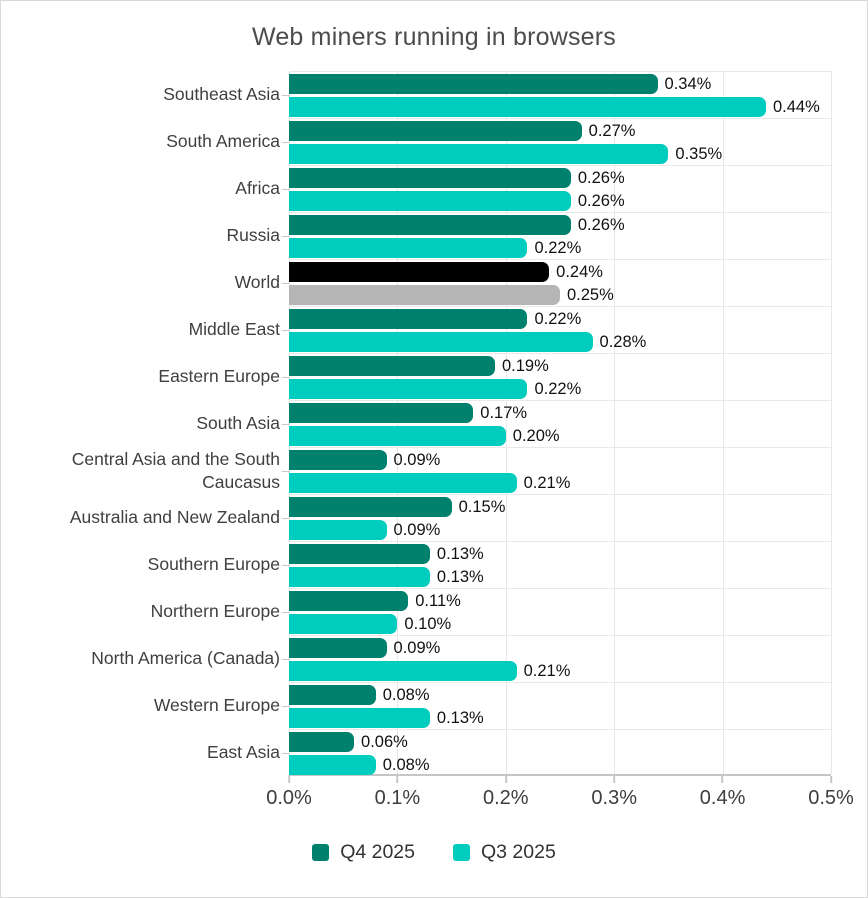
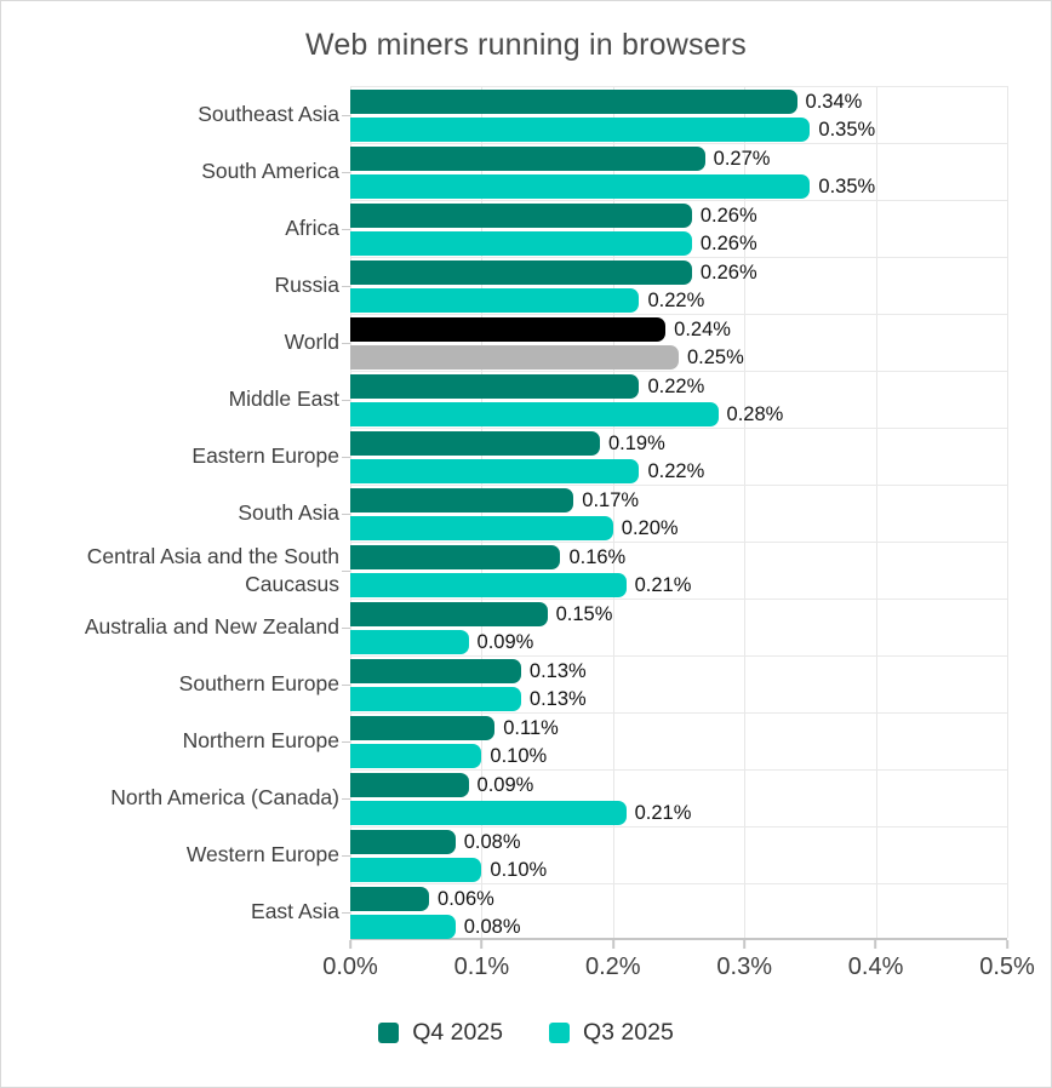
Q3 2025/Southeast Asia: 0.44% -> 0.35%
Q4 2025/Central Asia and the South Caucasus: 0.09% -> 0.16%
Q3 2025/Western Europe: 0.13% -> 0.10%
